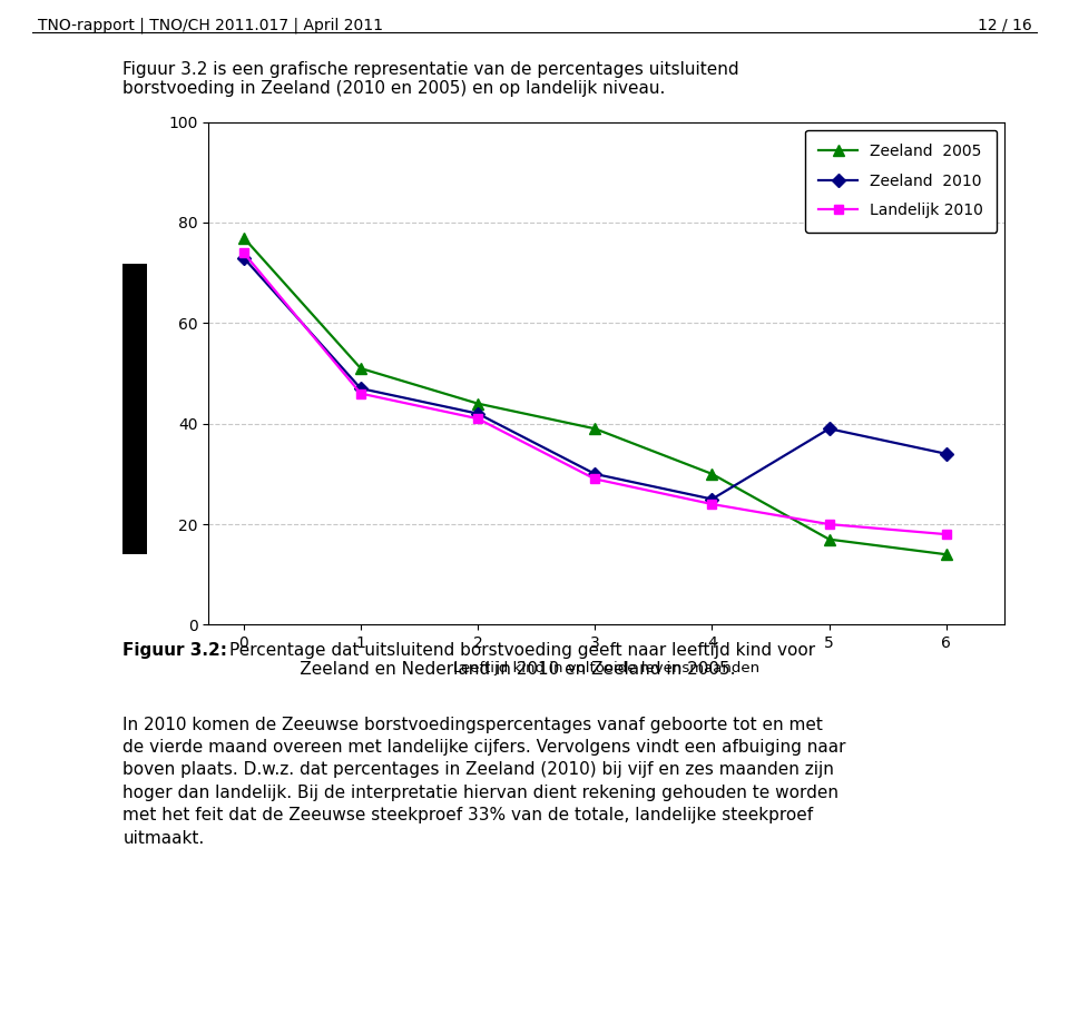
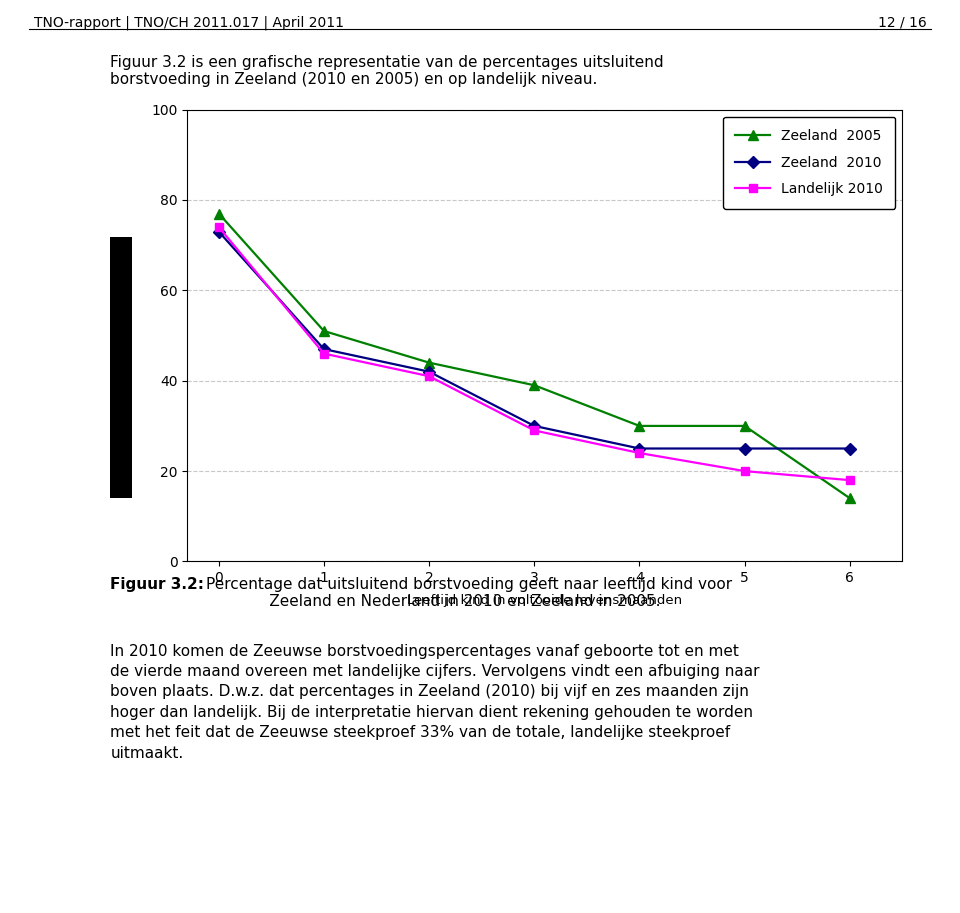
Zeeland 2005/5: 17 -> 30
Zeeland 2010/5: 39 -> 25
Zeeland 2010/6: 34 -> 25
